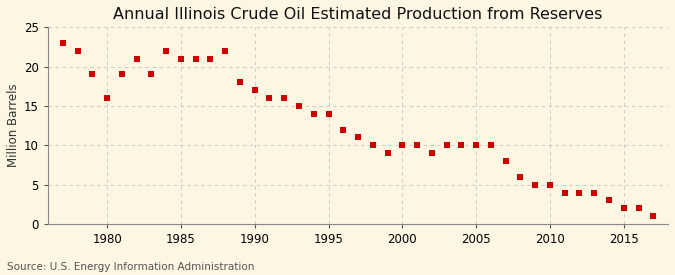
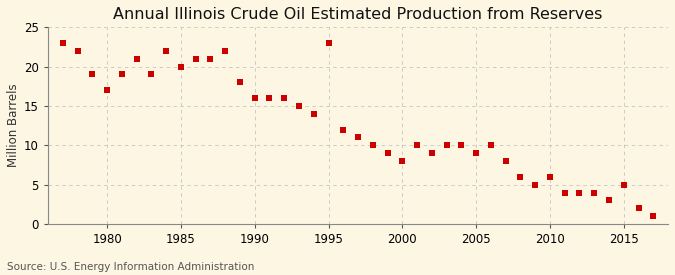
1980: 16 -> 17
1985: 21 -> 20
1990: 17 -> 16
1995: 14 -> 23
2000: 10 -> 8
2005: 10 -> 9
2010: 5 -> 6
2015: 2 -> 5
